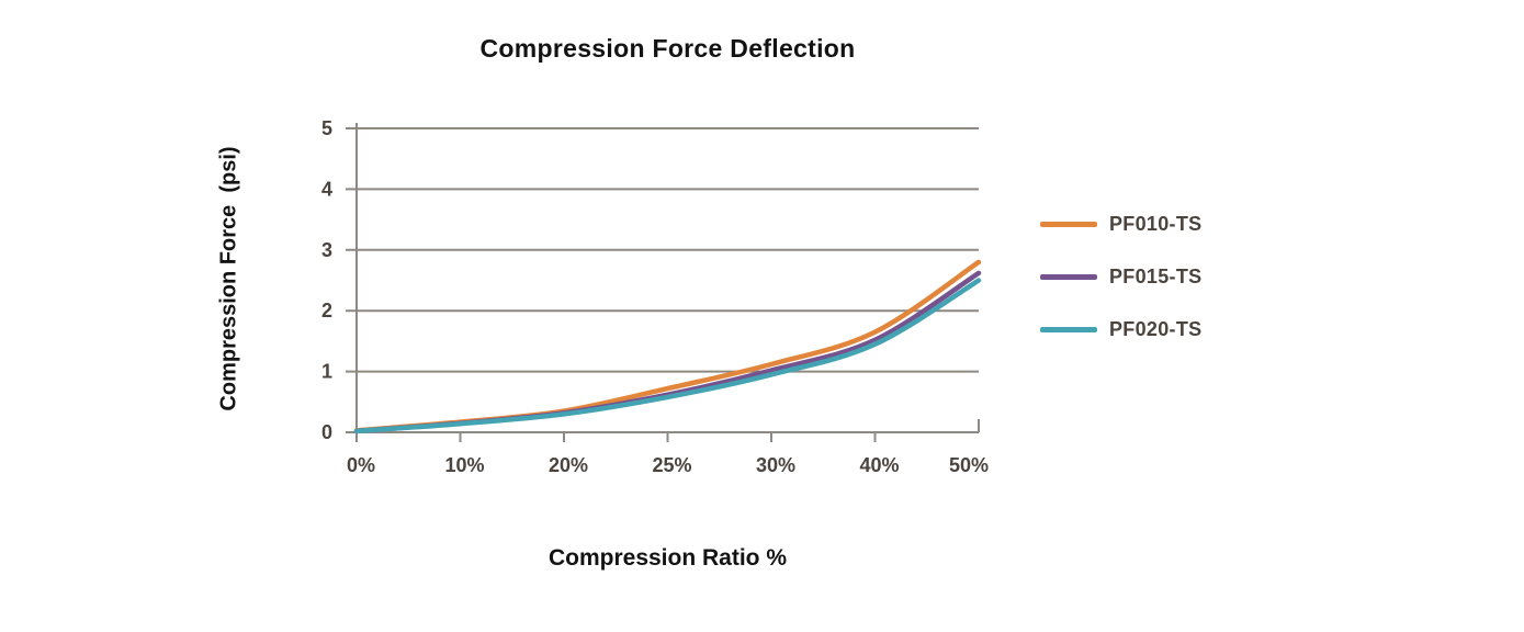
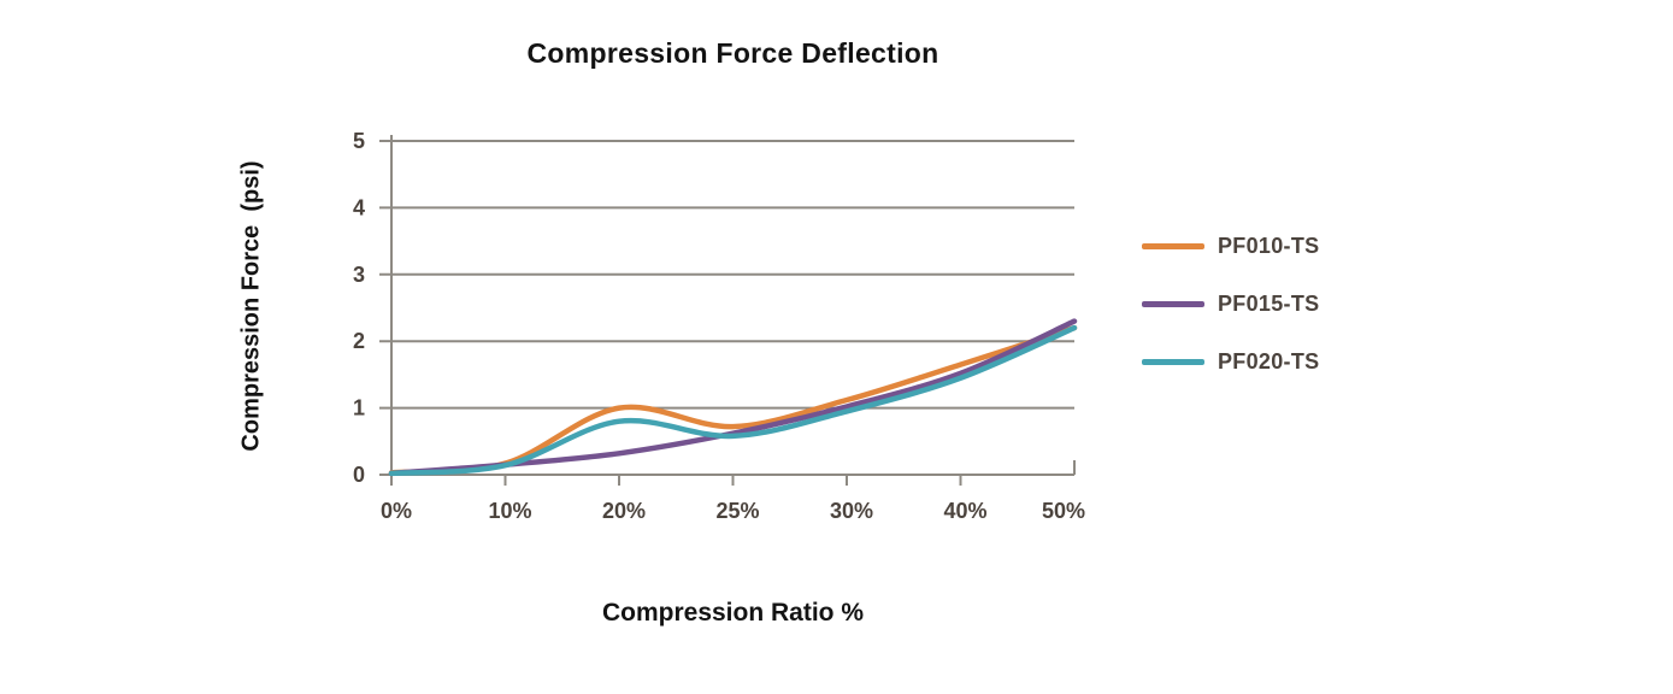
PF010-TS/20%: 0.3 -> 1.0
PF020-TS/20%: 0.3 -> 0.8
PF010-TS/50%: 2.8 -> 2.2
PF015-TS/50%: 2.6 -> 2.3
PF020-TS/50%: 2.5 -> 2.2
